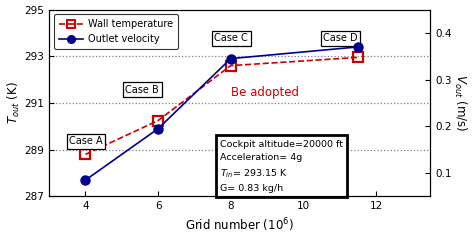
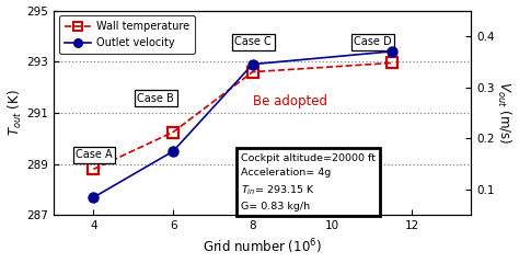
Outlet velocity/6: 0.195 -> 0.175
